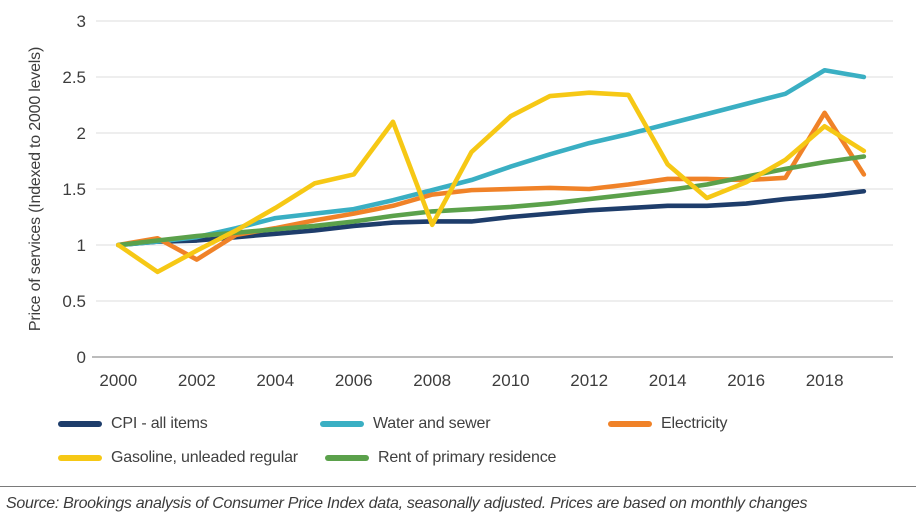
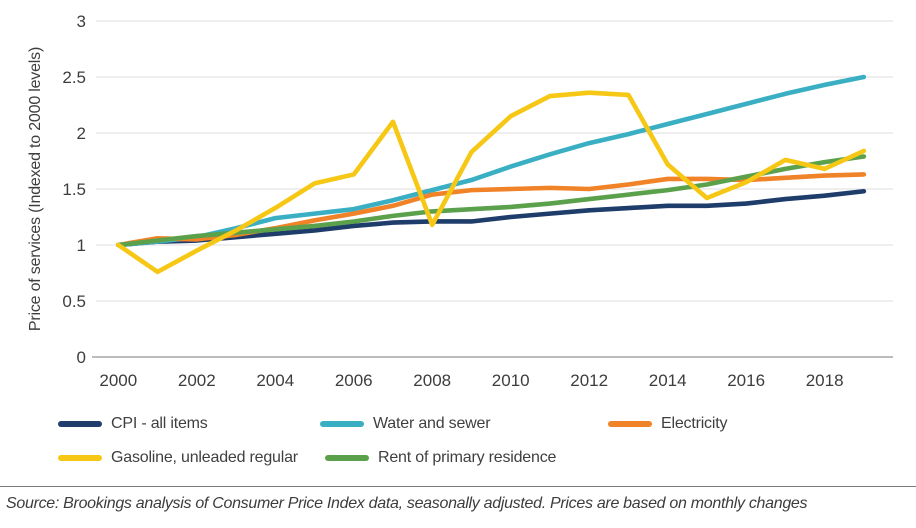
Electricity/2002: 0.87 -> 1.05
Water and sewer/2018: 2.56 -> 2.43
Electricity/2018: 2.18 -> 1.62
Gasoline, unleaded regular/2018: 2.06 -> 1.68
